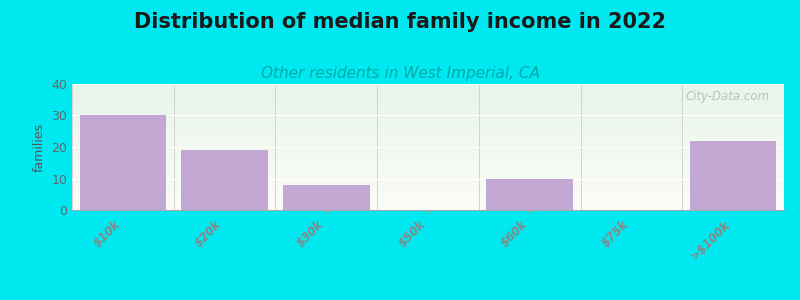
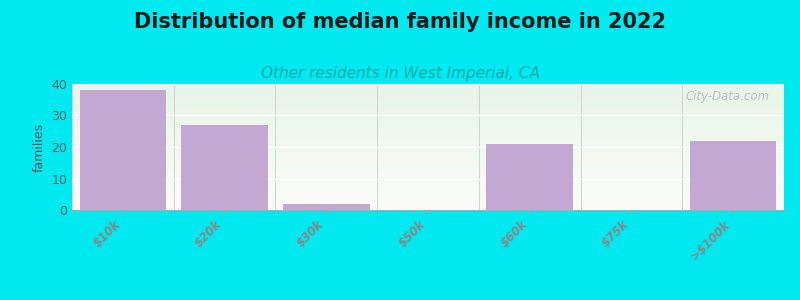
$10k: 30 -> 38
$20k: 19 -> 27
$30k: 8 -> 2
$60k: 10 -> 21
